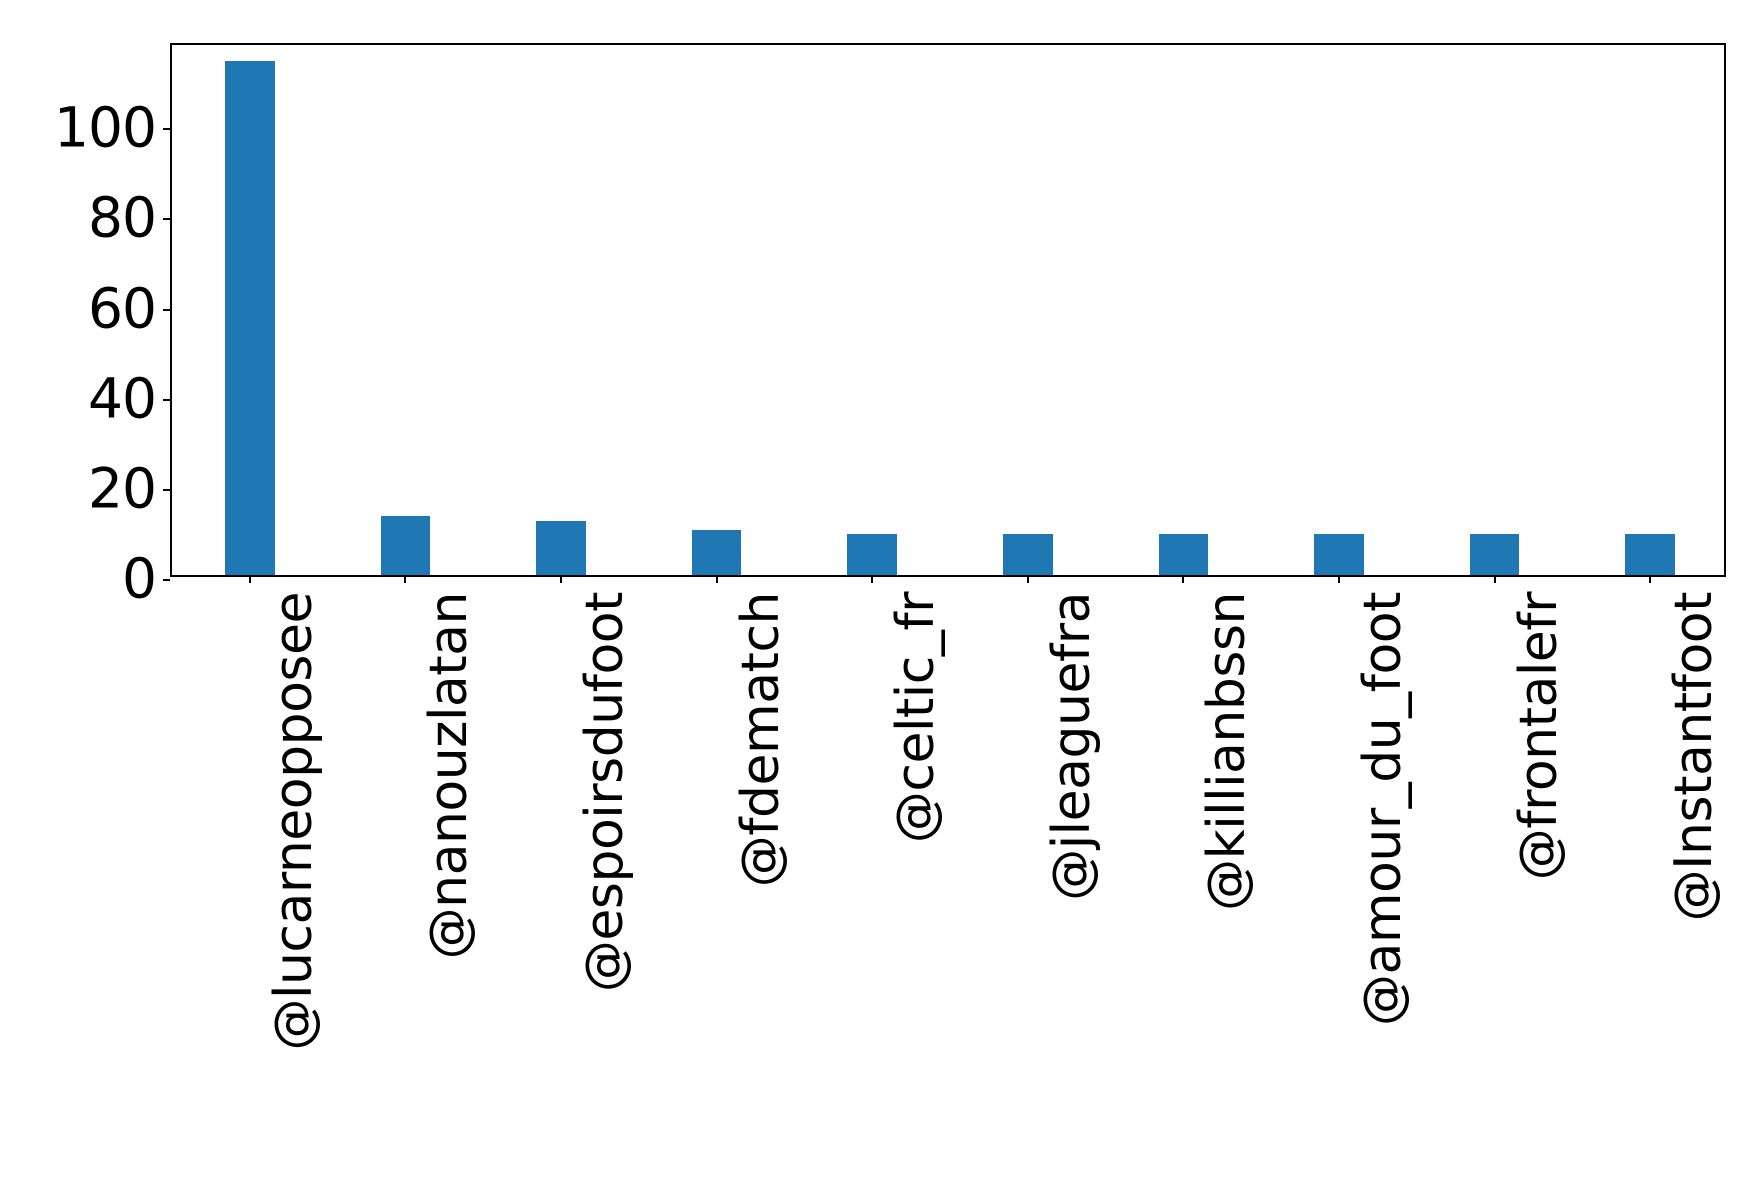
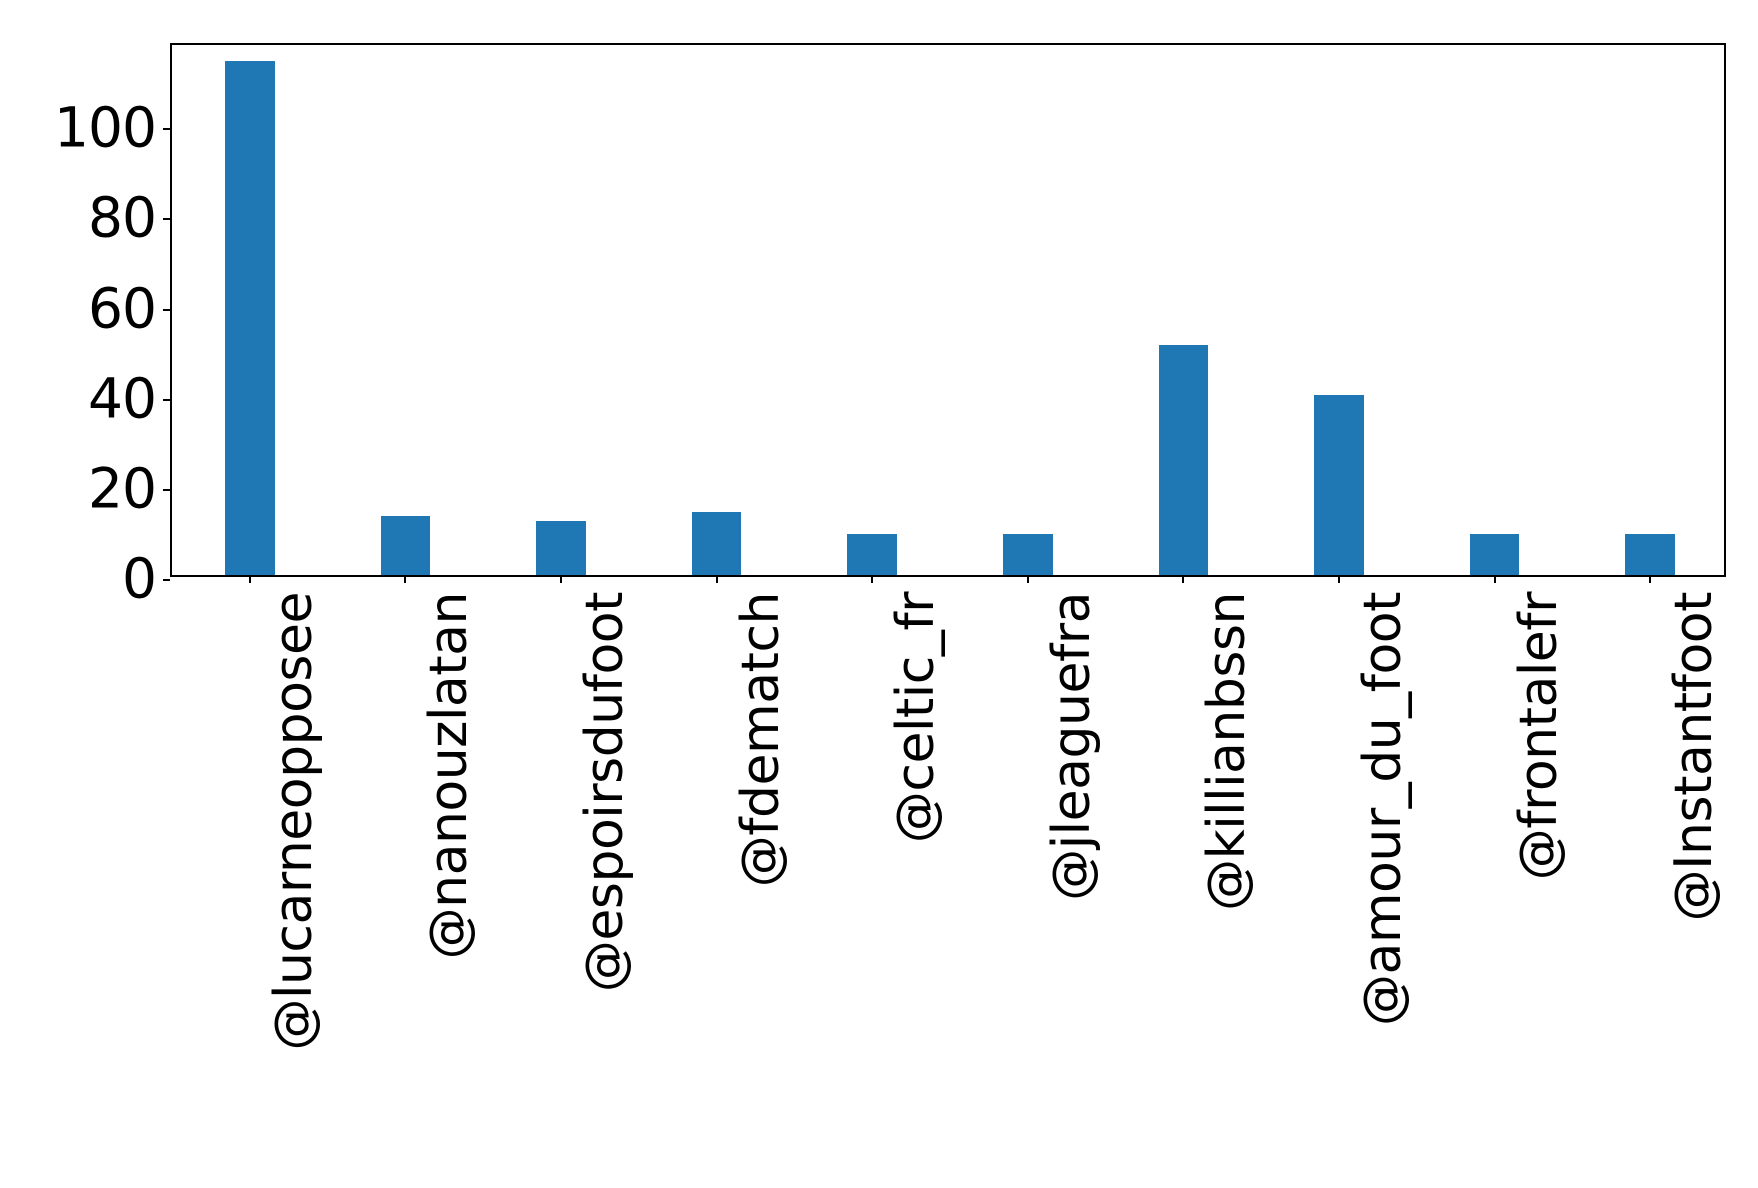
@fdematch: 10 -> 14
@killianbssn: 9 -> 51
@amour_du_foot: 9 -> 40
